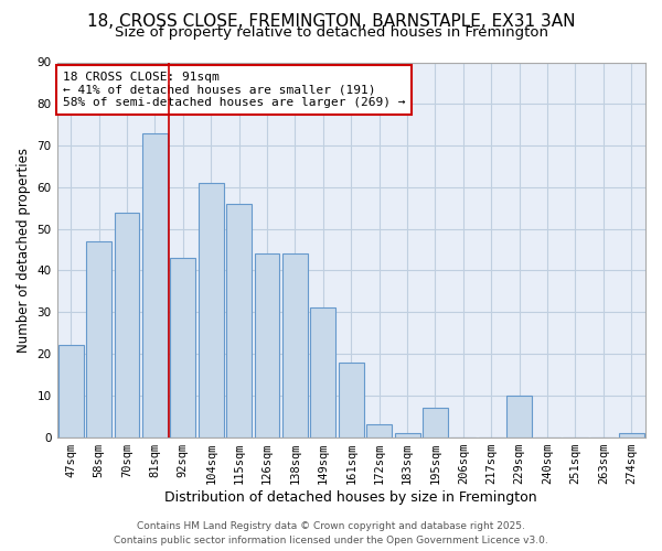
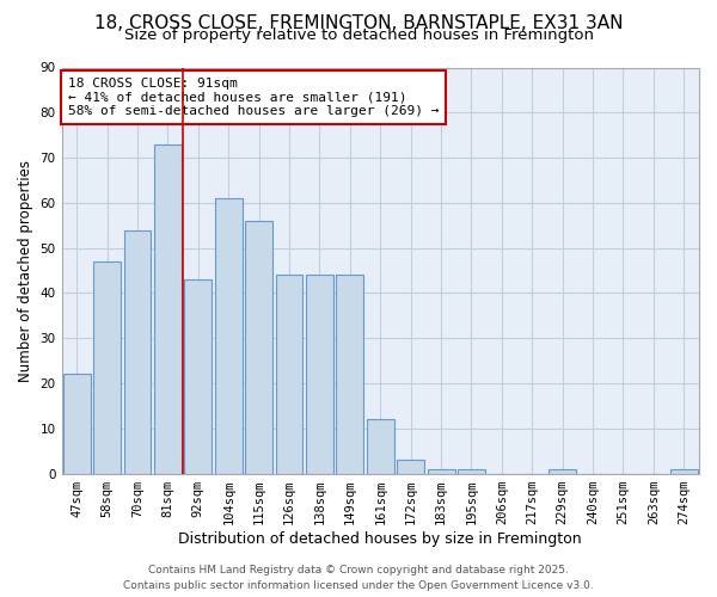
149sqm: 31 -> 44
161sqm: 18 -> 12
195sqm: 7 -> 1
229sqm: 10 -> 1
